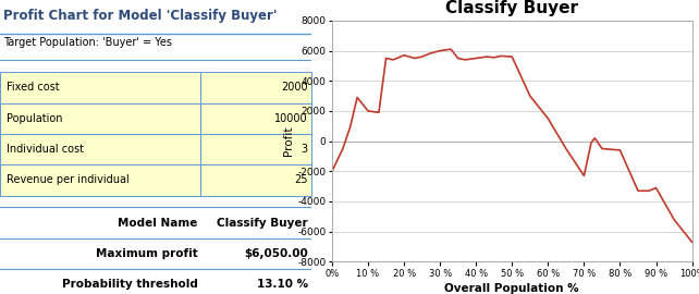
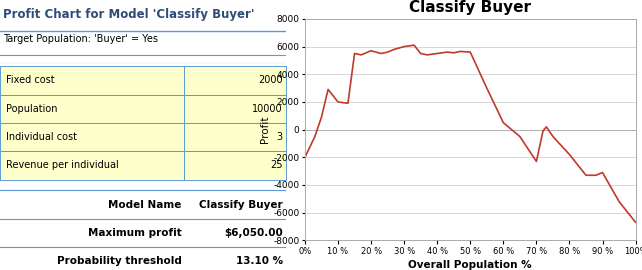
60 %: 1500 -> 500
80 %: -600 -> -1800
